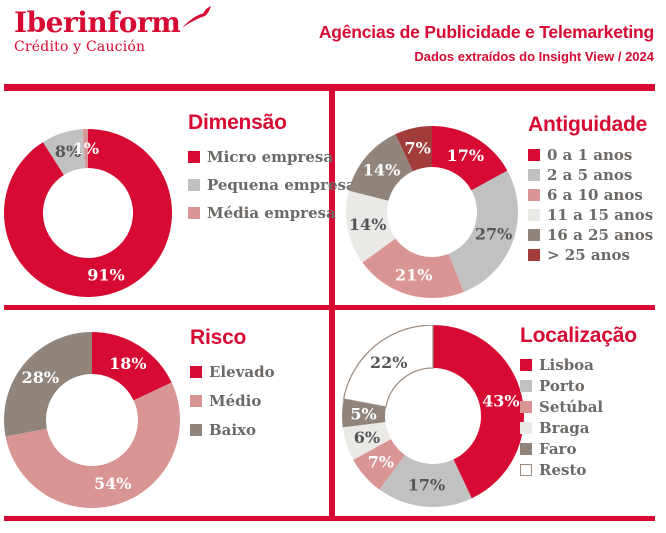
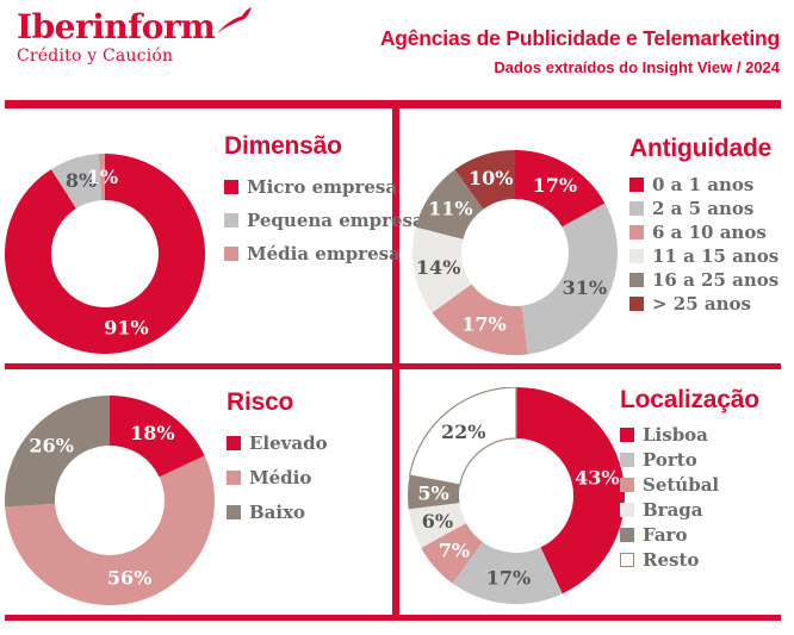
Antiguidade/2 a 5 anos: 27% -> 31%
Antiguidade/6 a 10 anos: 21% -> 17%
Antiguidade/16 a 25 anos: 14% -> 11%
Antiguidade/> 25 anos: 7% -> 10%
Risco/Médio: 54% -> 56%
Risco/Baixo: 28% -> 26%
